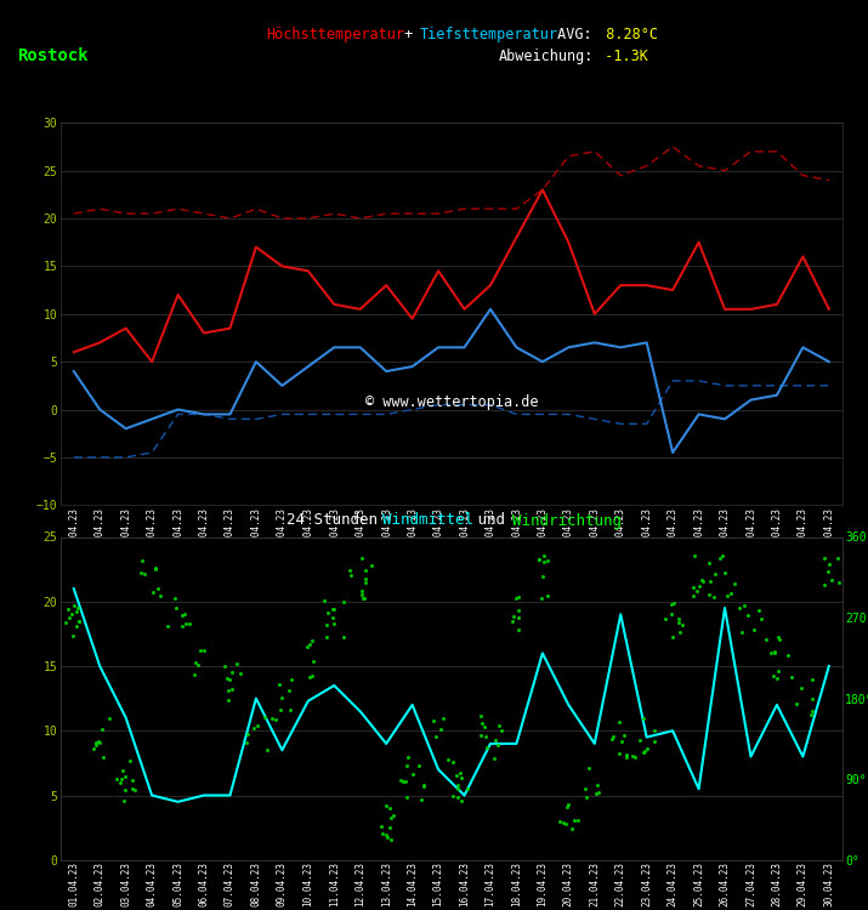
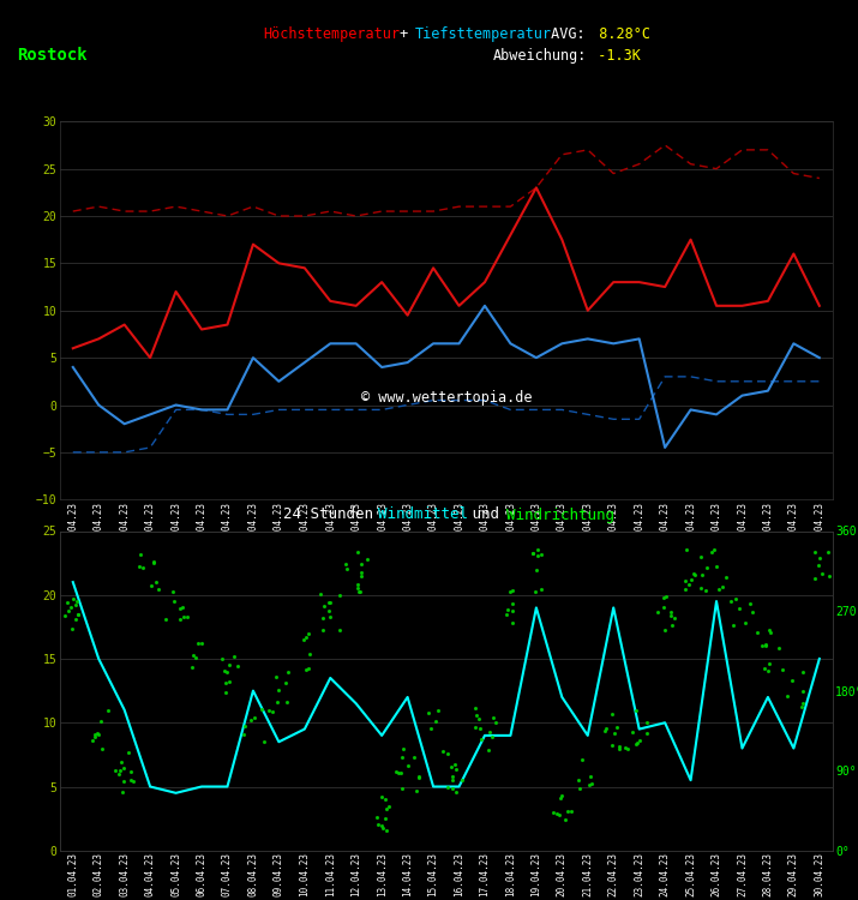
10.04.23: 12.3 -> 9.5
15.04.23: 7.0 -> 5.0
19.04.23: 16.0 -> 19.0
